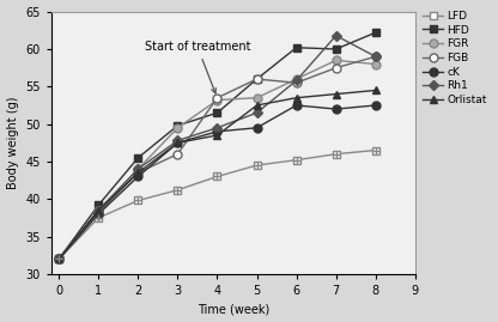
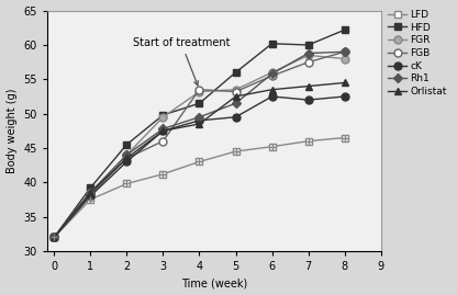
FGB/5: 56.0 -> 53.2
Rh1/7: 61.8 -> 58.8
